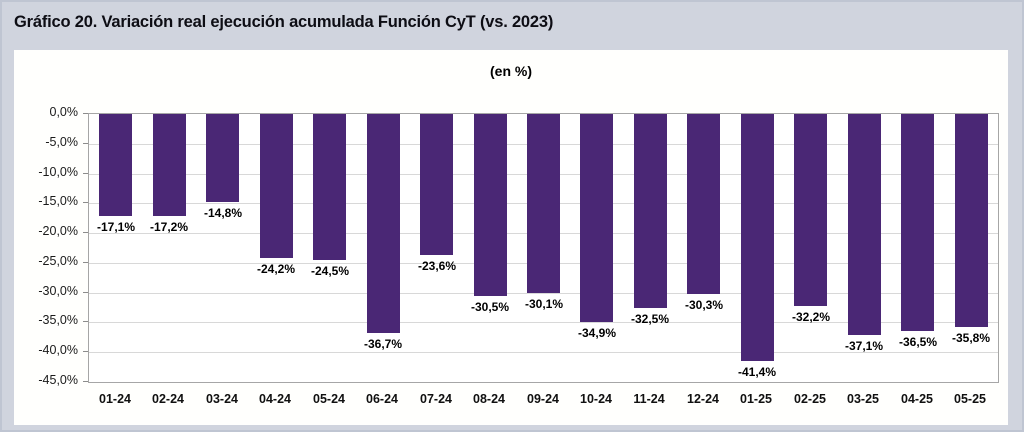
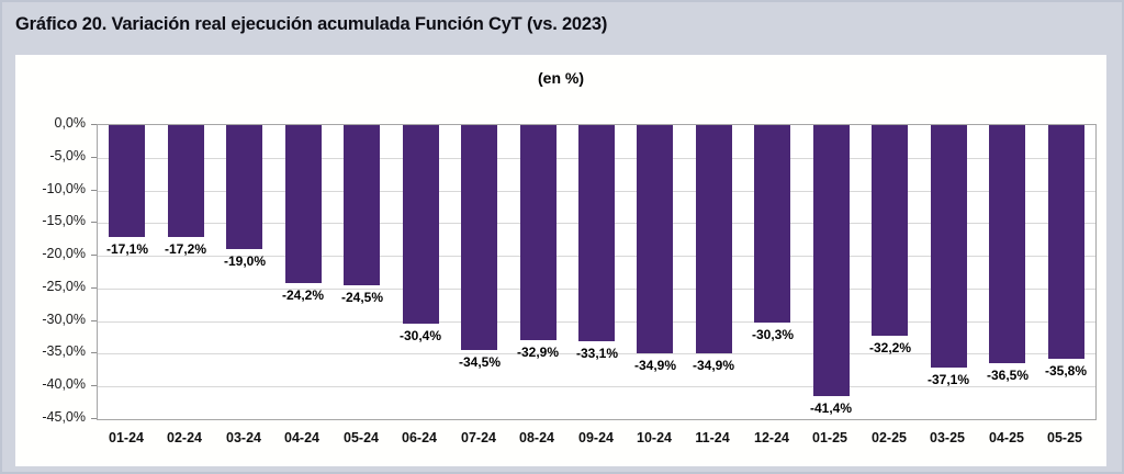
03-24: -14,8% -> -19,0%
06-24: -36,7% -> -30,4%
07-24: -23,6% -> -34,5%
08-24: -30,5% -> -32,9%
09-24: -30,1% -> -33,1%
11-24: -32,5% -> -34,9%
